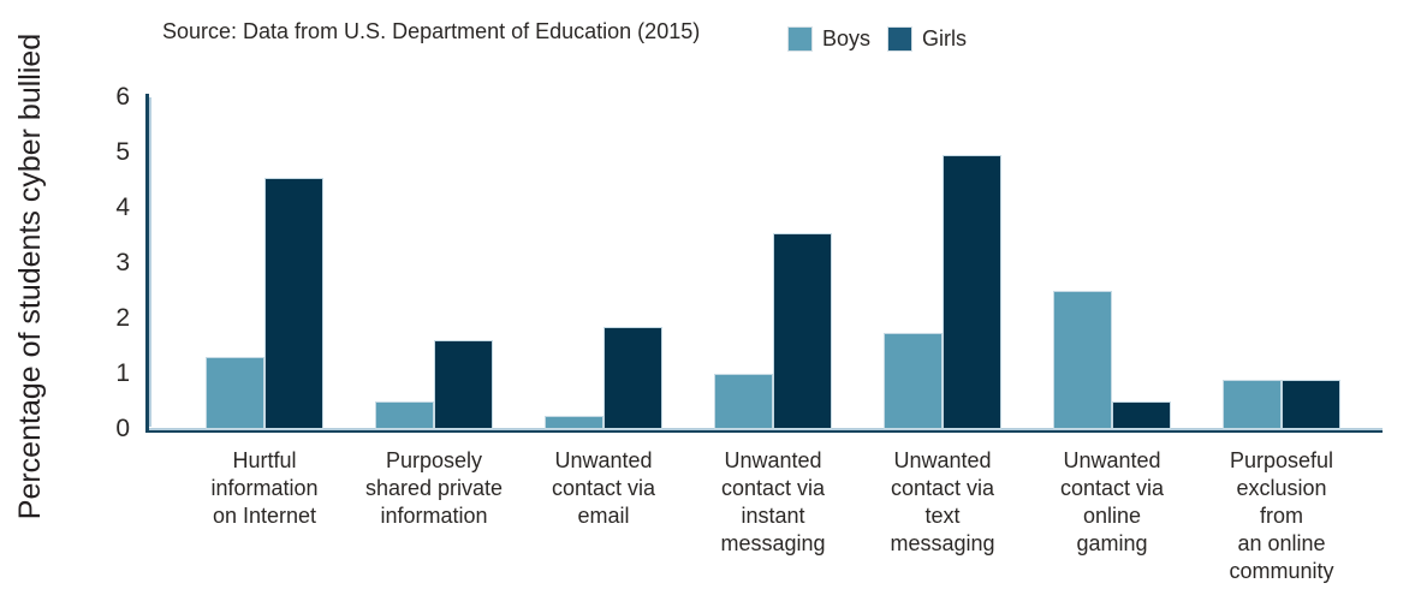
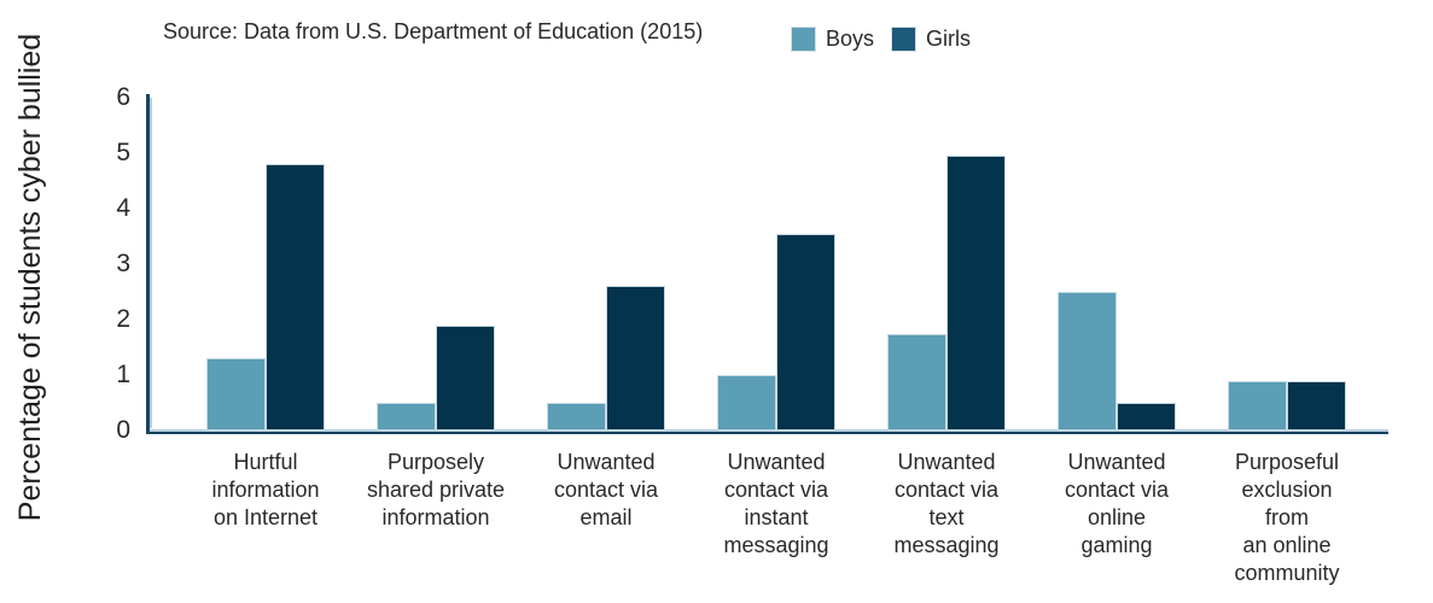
Girls/Hurtful information on Internet: 4.5 -> 4.8
Girls/Purposely shared private information: 1.6 -> 1.9
Boys/Unwanted contact via email: 0.2 -> 0.5
Girls/Unwanted contact via email: 1.9 -> 2.6
